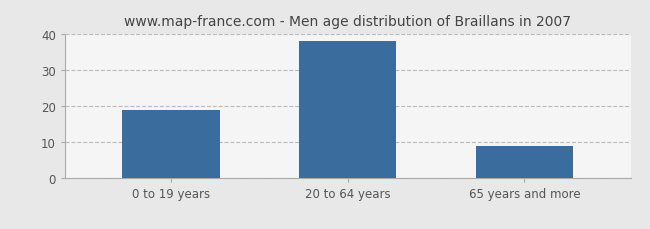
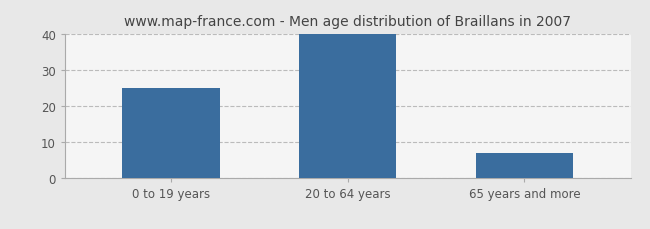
0 to 19 years: 19 -> 25
20 to 64 years: 38 -> 40
65 years and more: 9 -> 7
